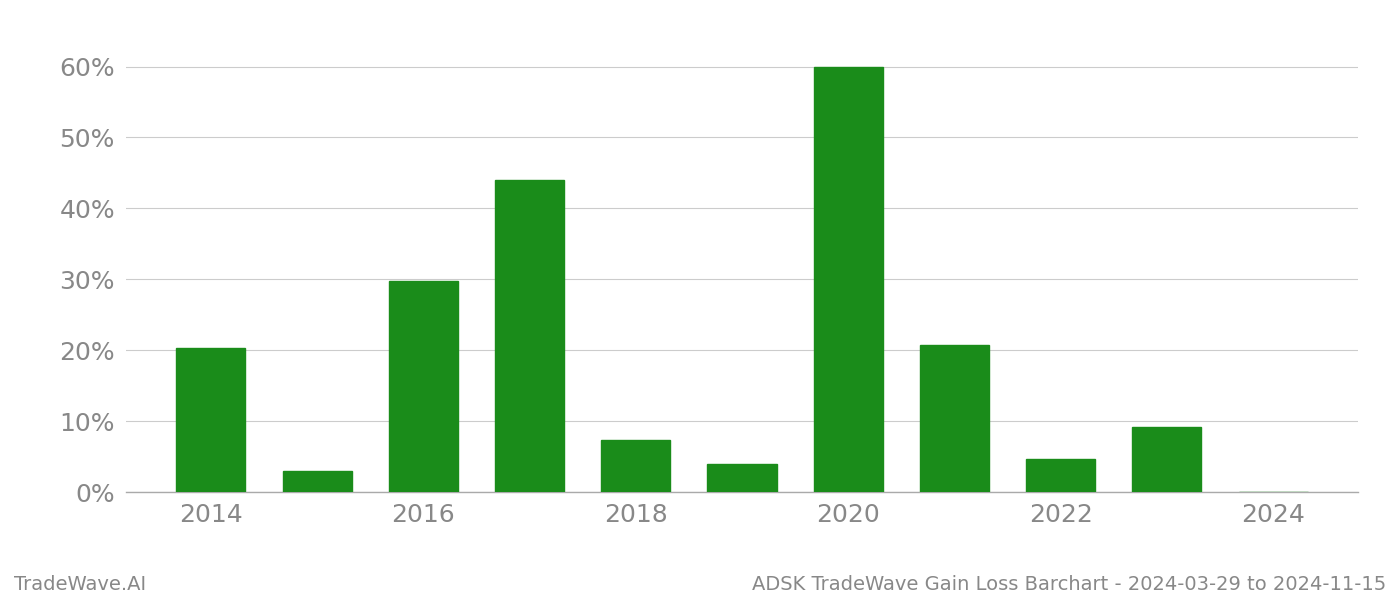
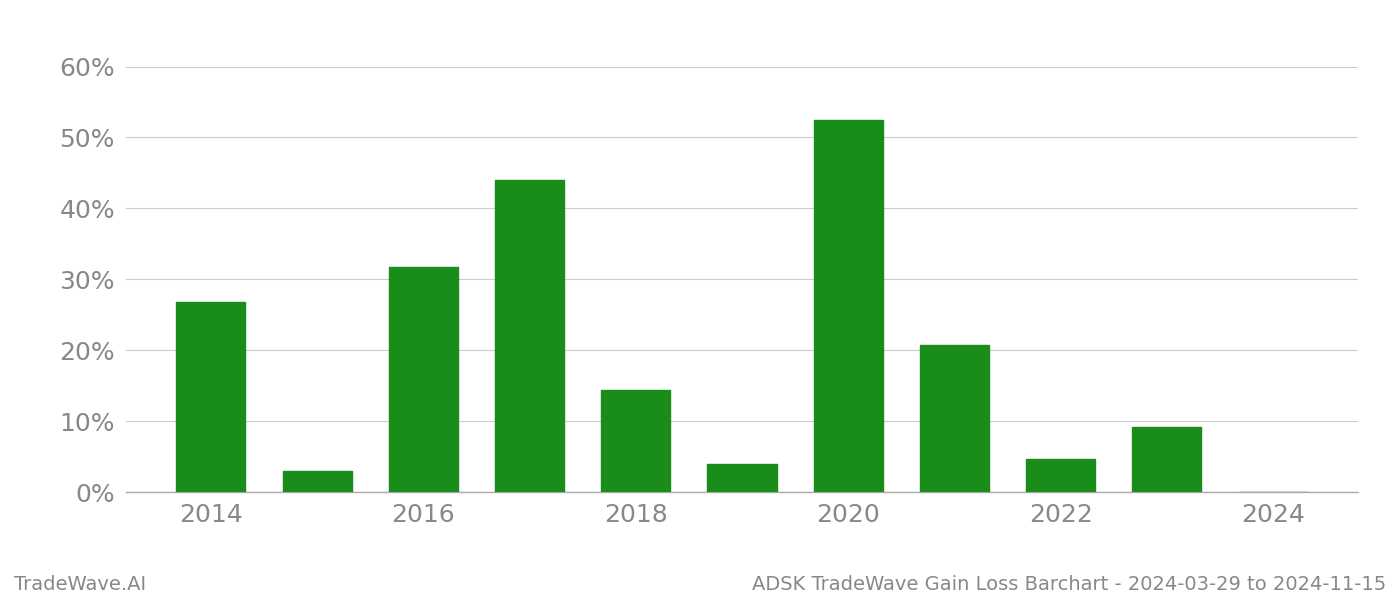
2014: 20.3% -> 26.8%
2016: 29.7% -> 31.8%
2018: 7.3% -> 14.4%
2020: 60.0% -> 52.4%
